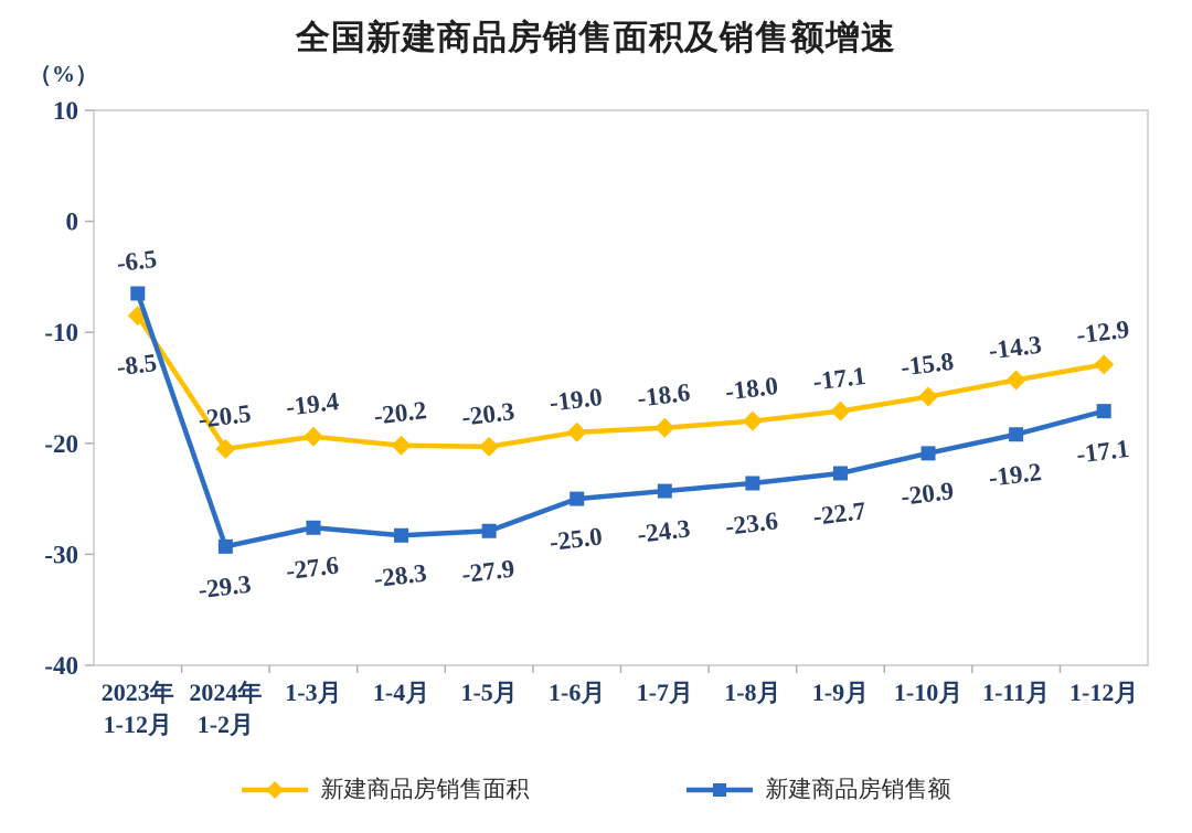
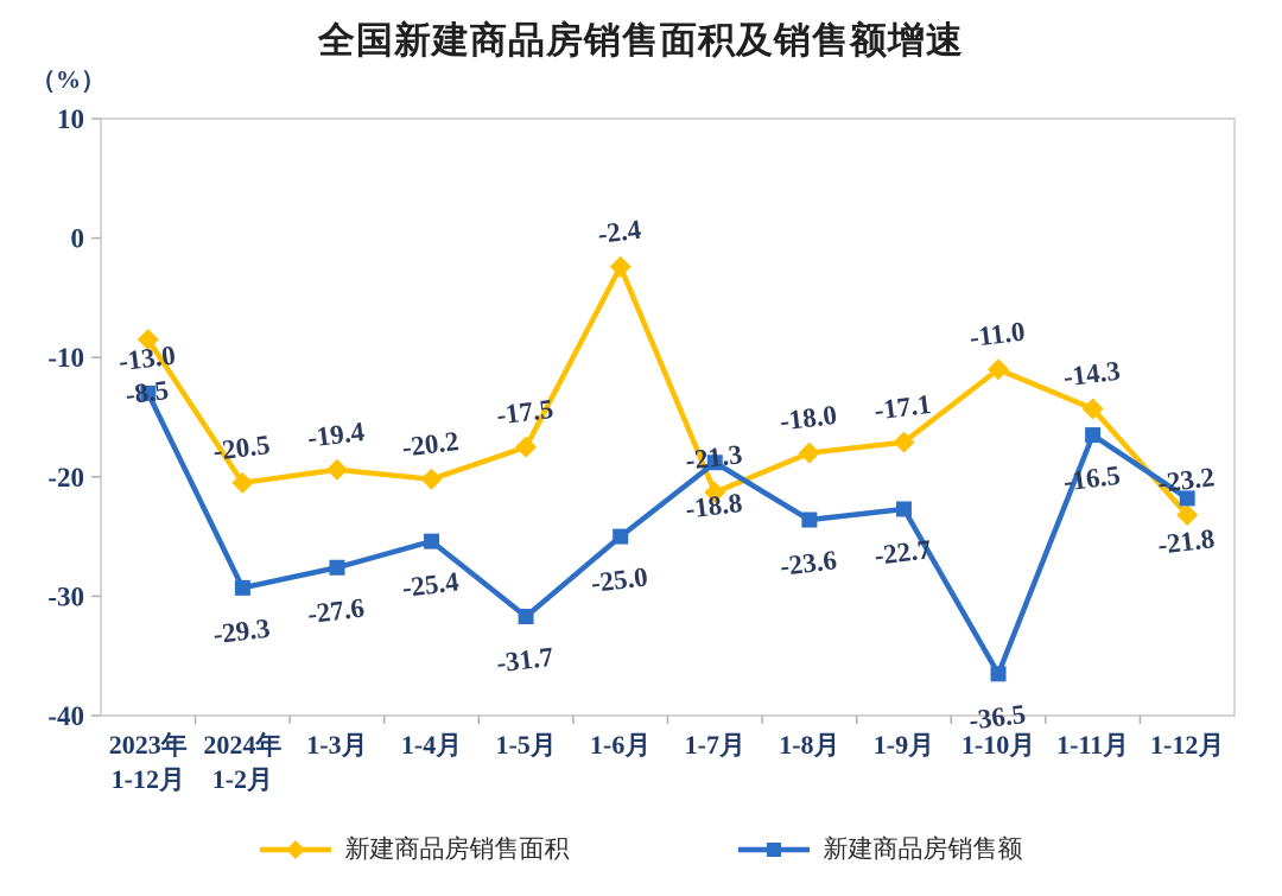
新建商品房销售额/2023年 1-12月: -6.5 -> -13.0
新建商品房销售额/1-4月: -28.3 -> -25.4
新建商品房销售面积/1-5月: -20.3 -> -17.5
新建商品房销售额/1-5月: -27.9 -> -31.7
新建商品房销售面积/1-6月: -19.0 -> -2.4
新建商品房销售面积/1-7月: -18.6 -> -21.3
新建商品房销售额/1-7月: -24.3 -> -18.8
新建商品房销售面积/1-10月: -15.8 -> -11.0
新建商品房销售额/1-10月: -20.9 -> -36.5
新建商品房销售额/1-11月: -19.2 -> -16.5
新建商品房销售面积/1-12月: -12.9 -> -23.2
新建商品房销售额/1-12月: -17.1 -> -21.8
